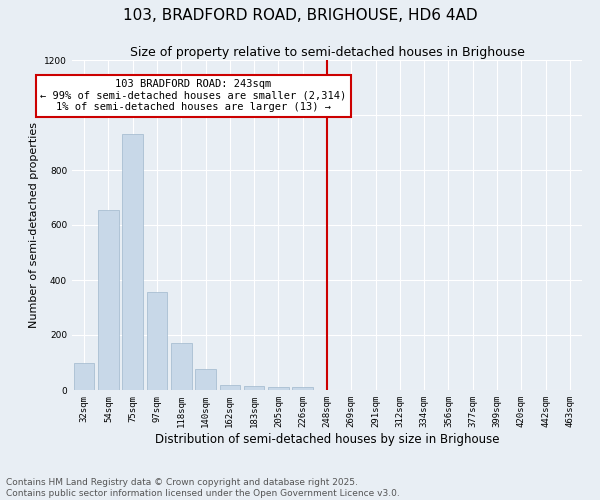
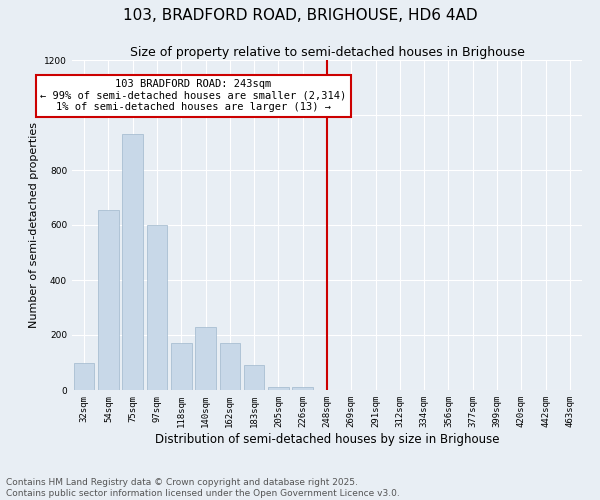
97sqm: 355 -> 600
140sqm: 75 -> 230
162sqm: 20 -> 170
183sqm: 15 -> 90
